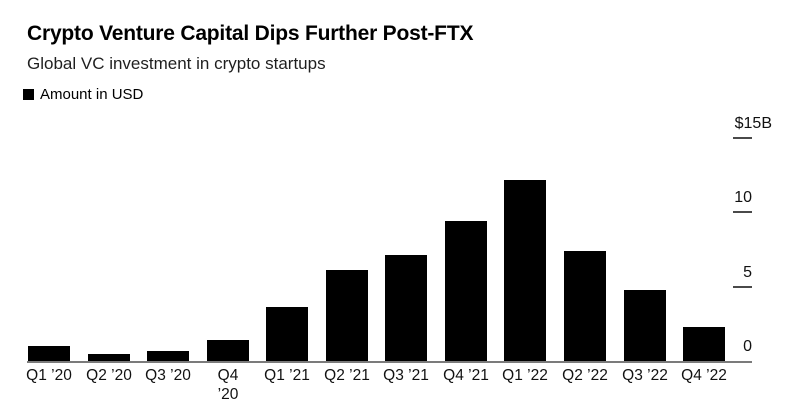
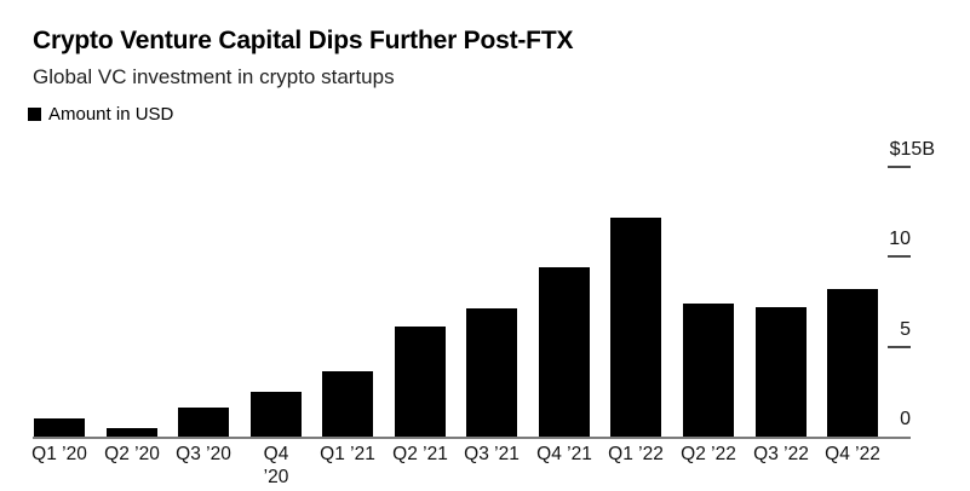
Q3 ’20: 0.7 -> 1.6
Q4 ’20: 1.4 -> 2.5
Q3 ’22: 4.8 -> 7.2
Q4 ’22: 2.3 -> 8.2
